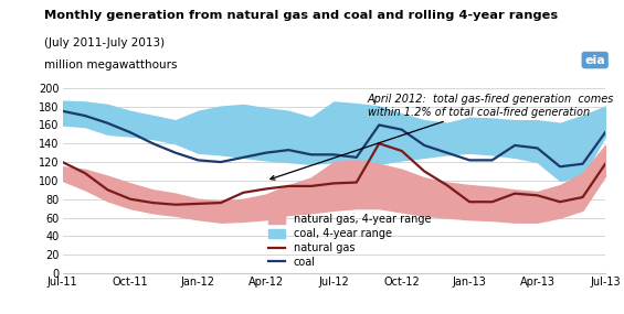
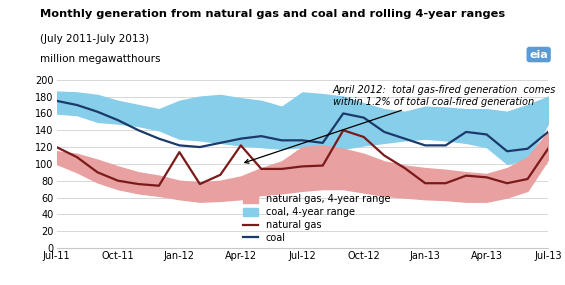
natural gas/Jan-12: 75 -> 114
natural gas/Apr-12: 91 -> 122
coal/Jul-13: 152 -> 138
